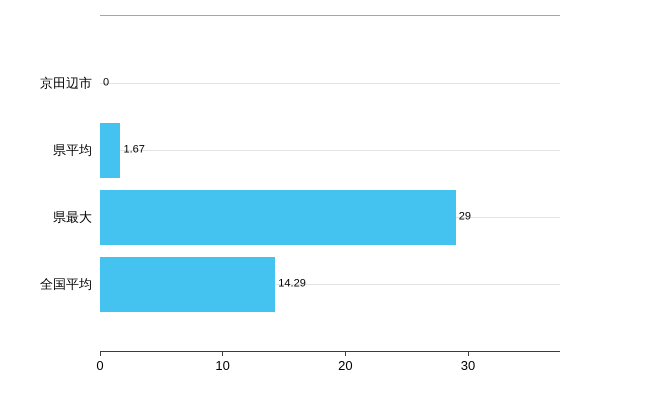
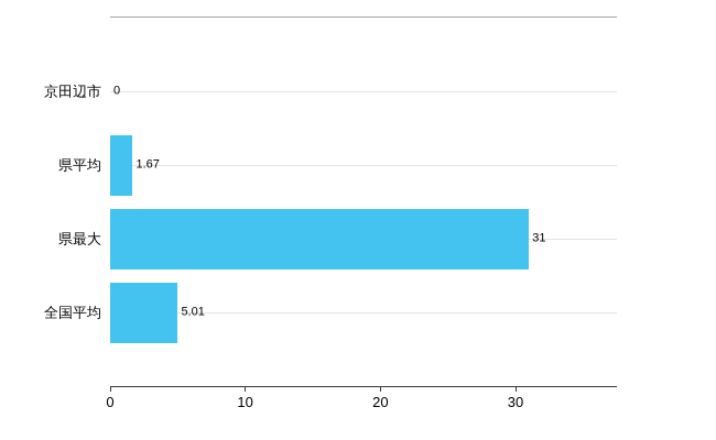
県最大: 29 -> 31
全国平均: 14.29 -> 5.01
